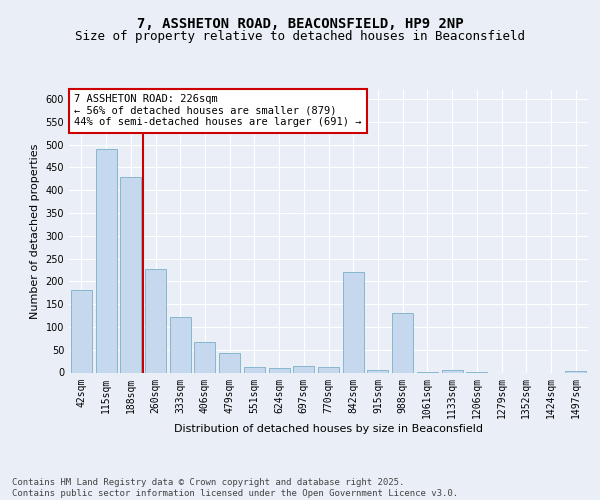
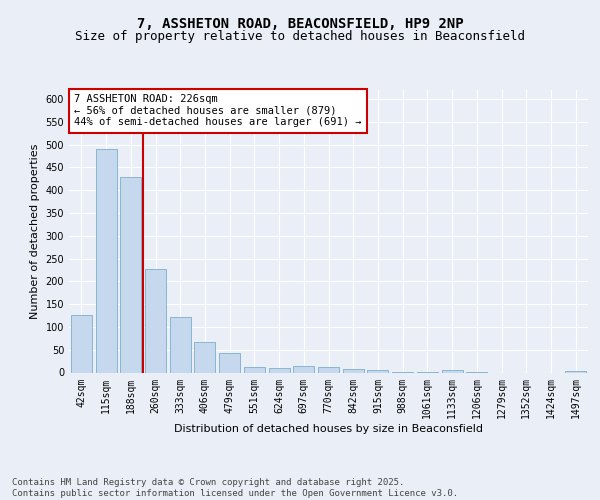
42sqm: 180 -> 127
842sqm: 220 -> 8
988sqm: 130 -> 1
